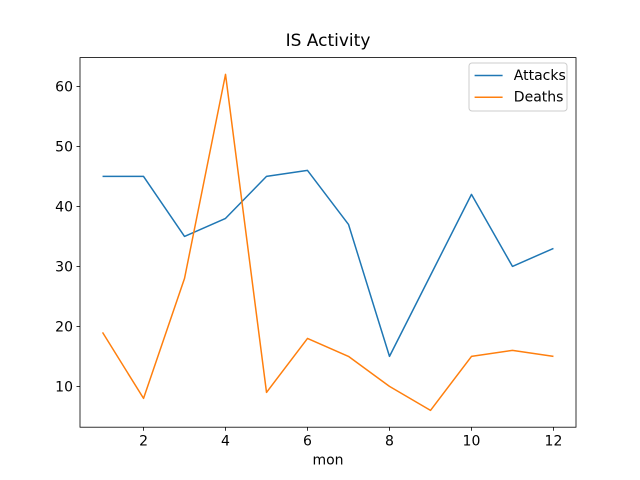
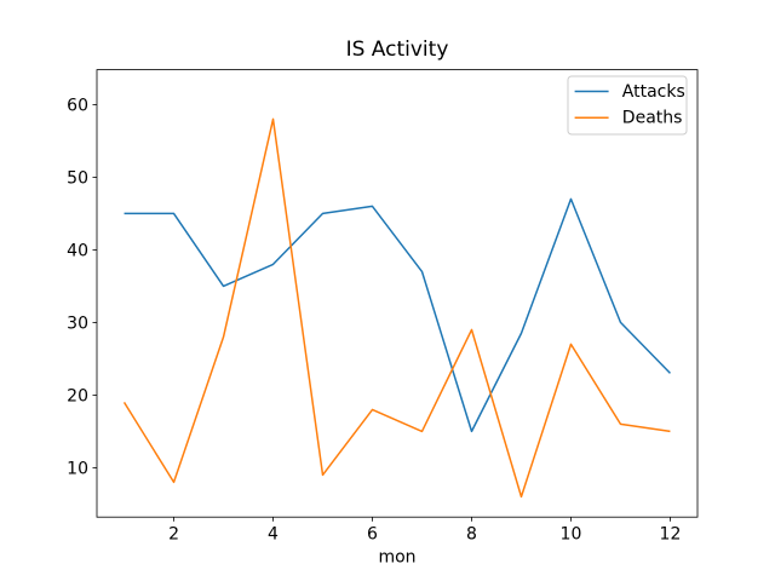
Deaths/4: 62 -> 58
Deaths/8: 10 -> 29
Attacks/10: 42 -> 47
Deaths/10: 15 -> 27
Attacks/12: 33 -> 23
